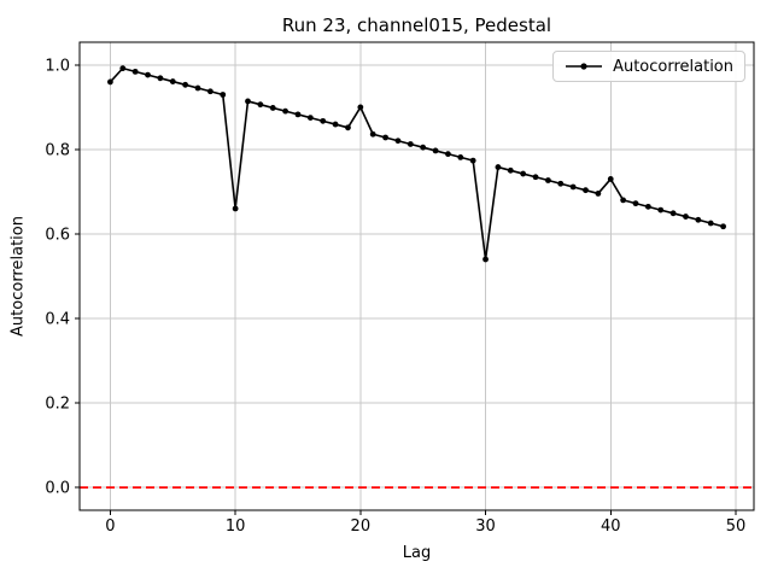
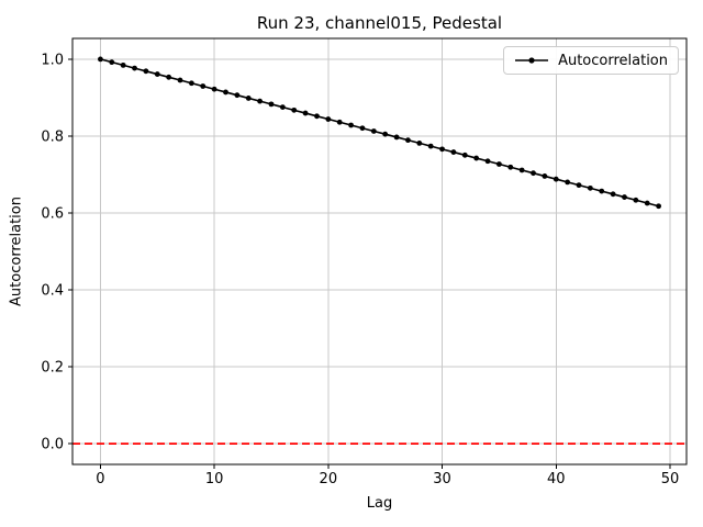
0: 0.96 -> 1.00
10: 0.66 -> 0.92
20: 0.90 -> 0.84
30: 0.54 -> 0.77
40: 0.73 -> 0.69
